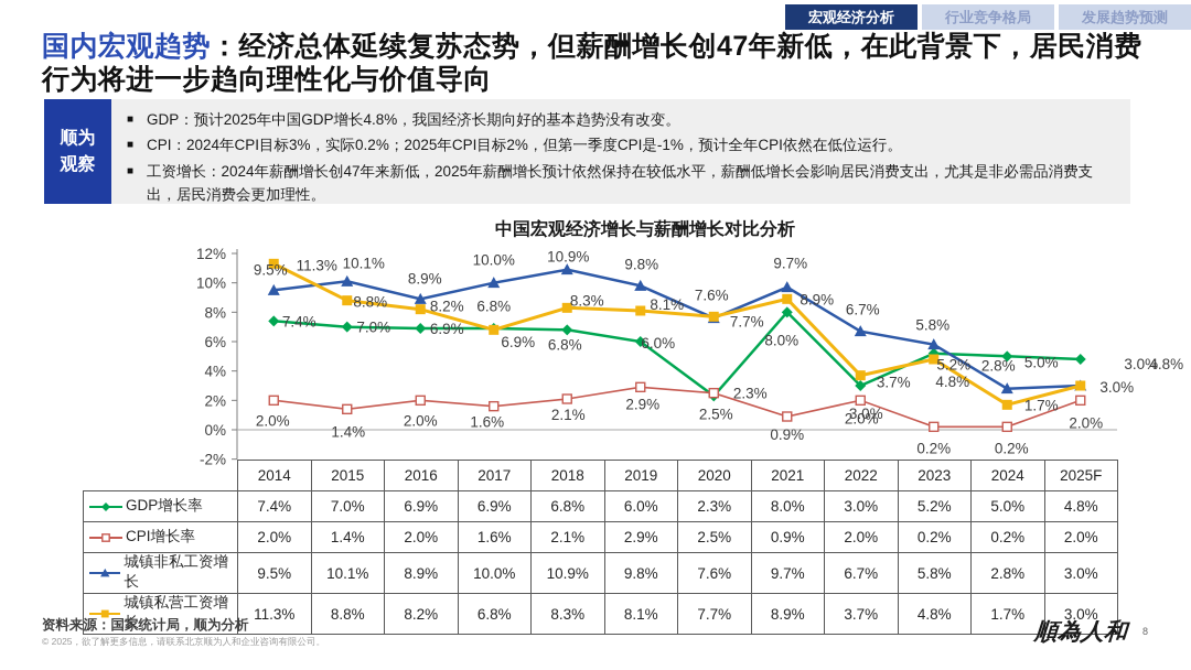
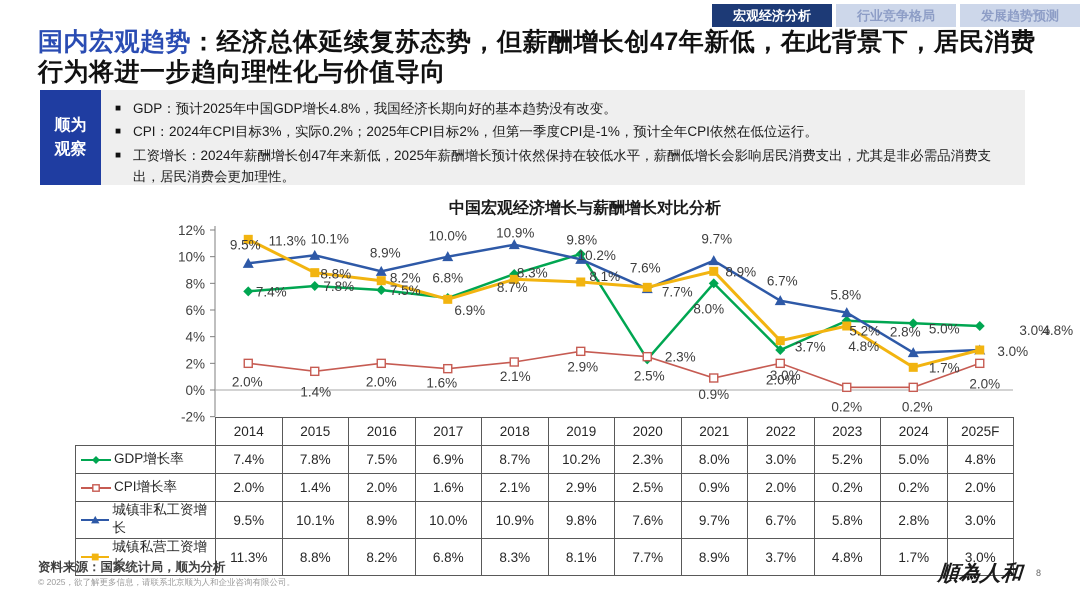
GDP增长率/2015: 7.0% -> 7.8%
GDP增长率/2016: 6.9% -> 7.5%
GDP增长率/2018: 6.8% -> 8.7%
GDP增长率/2019: 6.0% -> 10.2%
